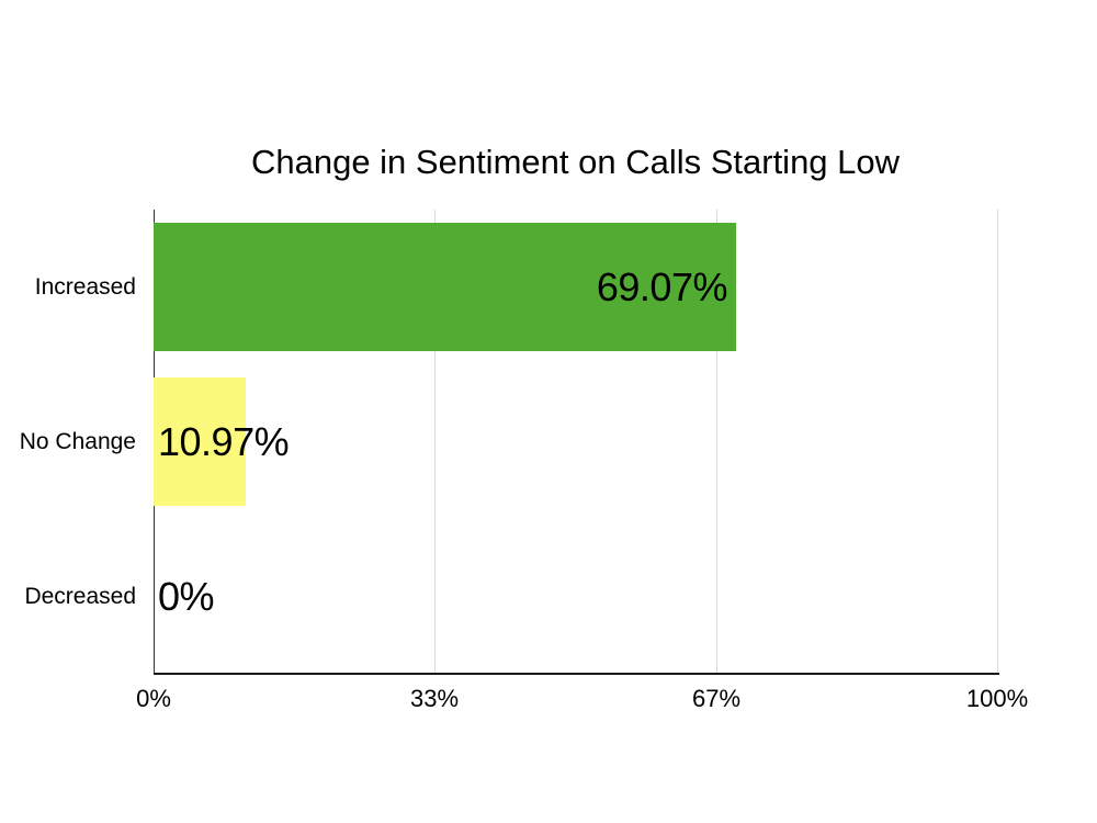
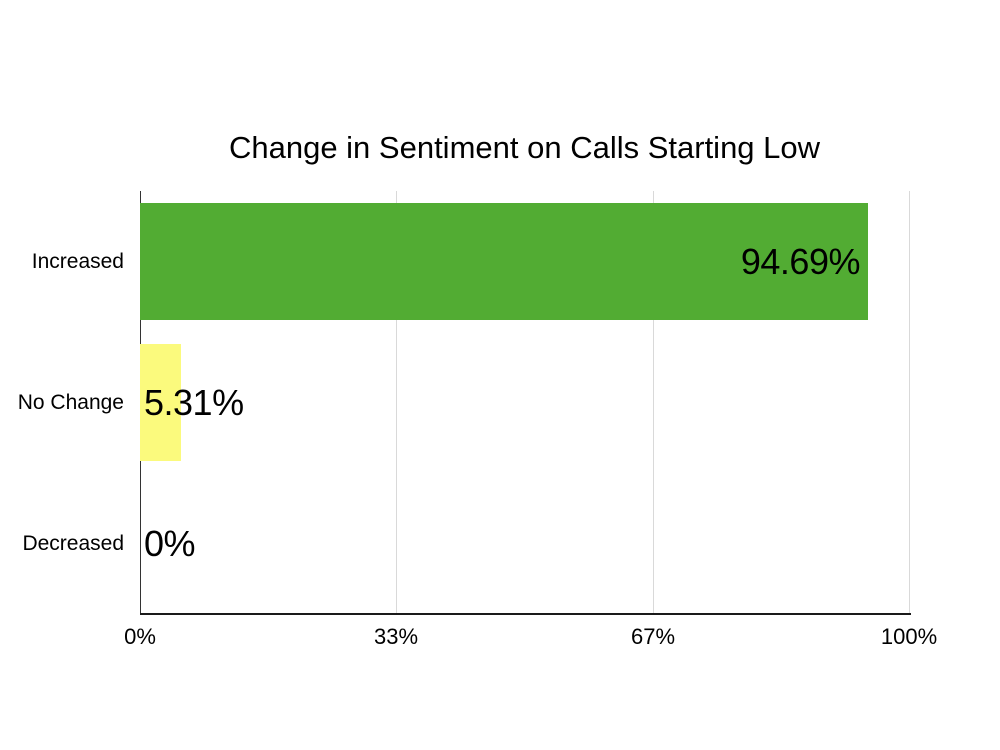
Increased: 69.07% -> 94.69%
No Change: 10.97% -> 5.31%
